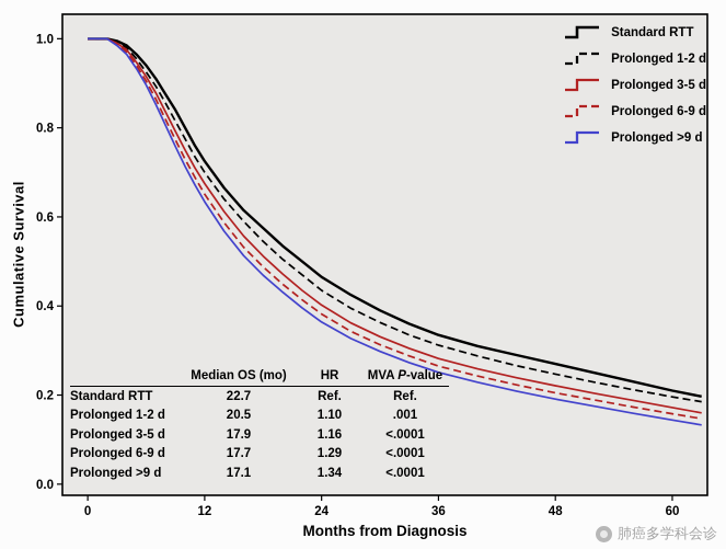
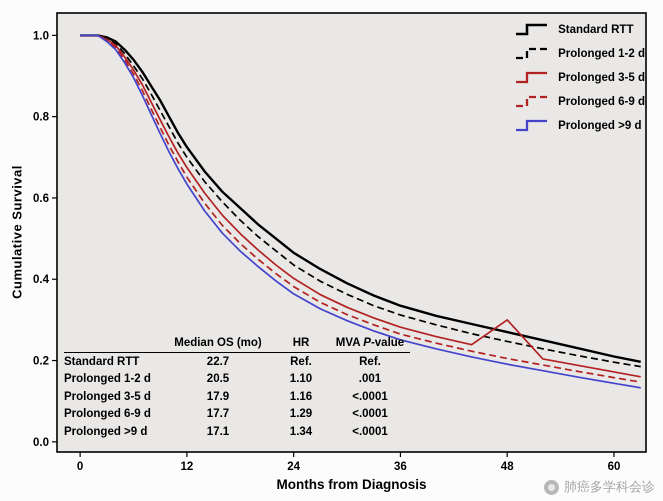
Prolonged 3-5 d/48: 0.22 -> 0.30
